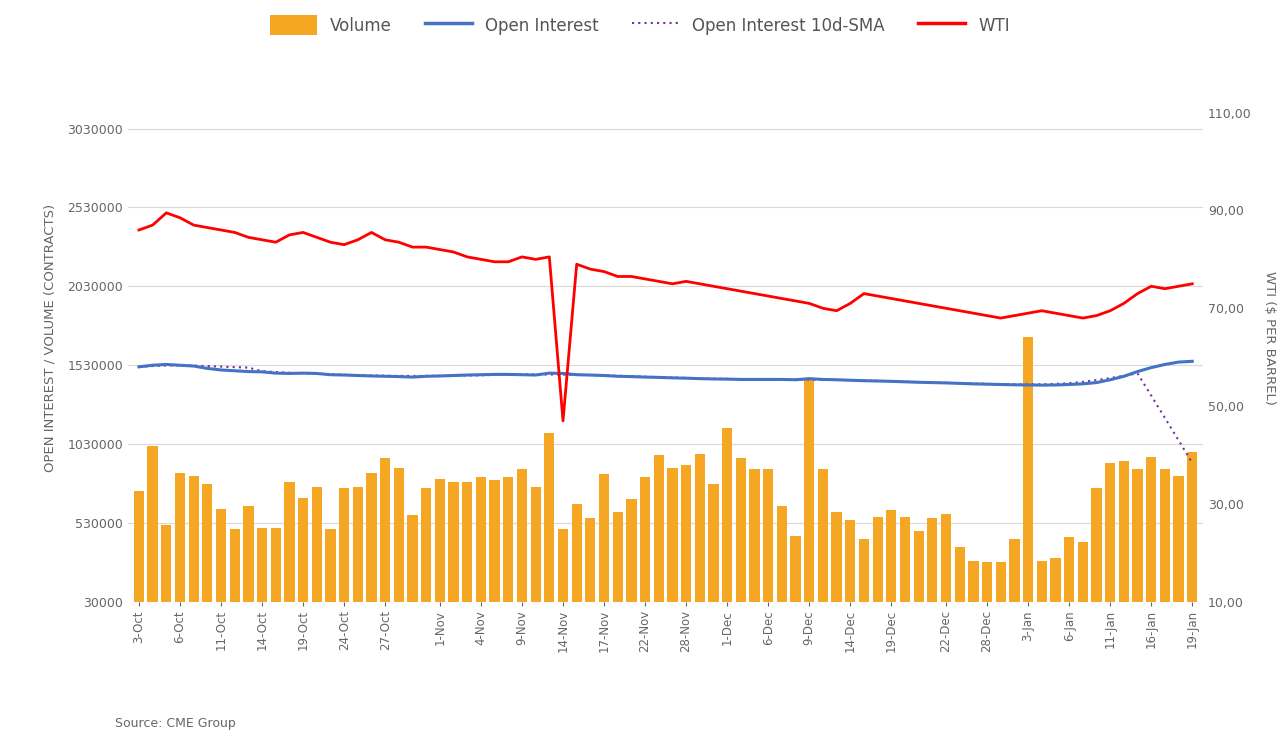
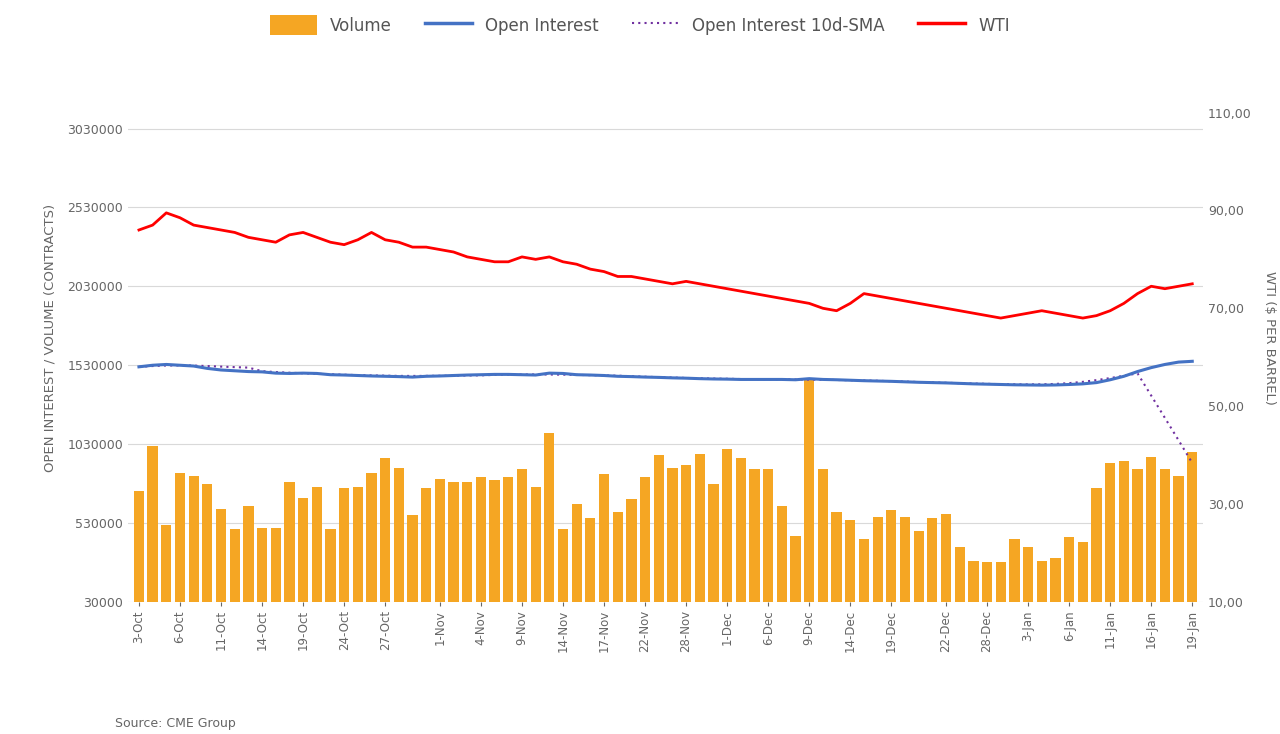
WTI/14-Nov: 47,0 -> 79,5
Volume/1-Dec: 1130000 -> 1000000
Volume/3-Jan: 1710000 -> 380000
